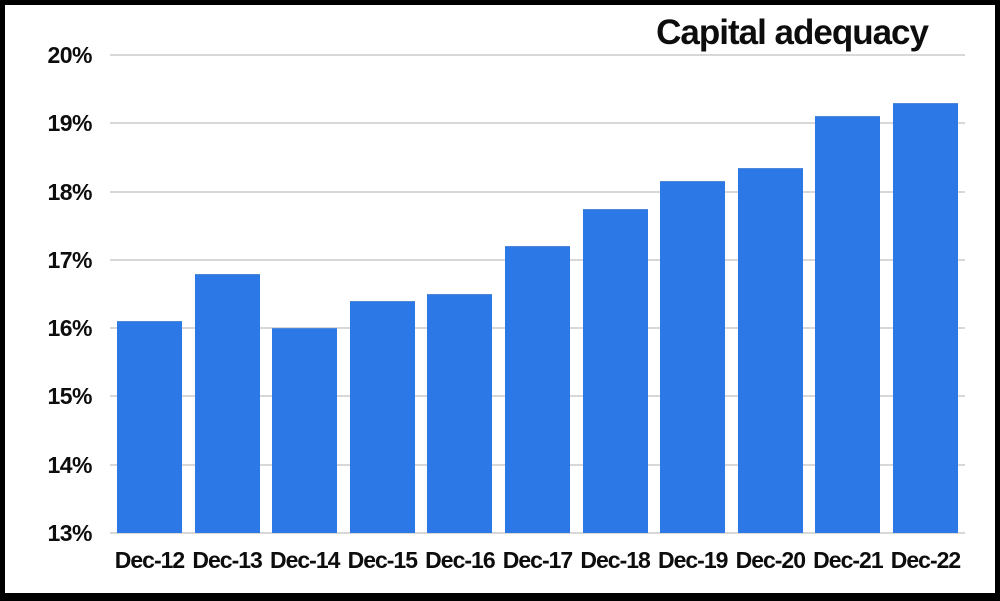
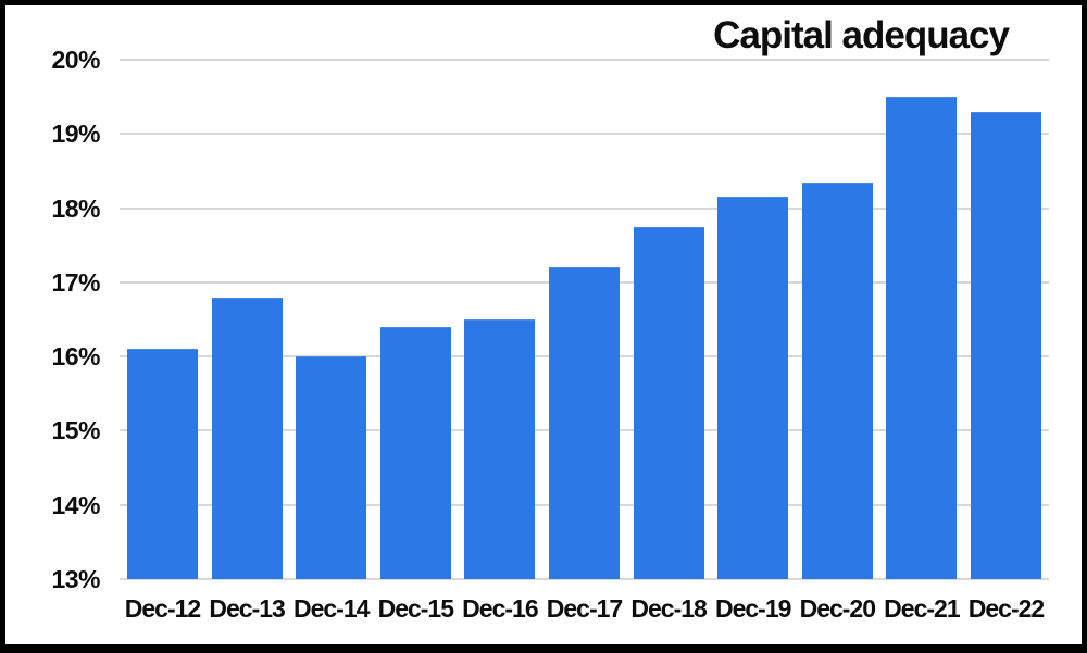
Dec-21: 19.1% -> 19.5%
